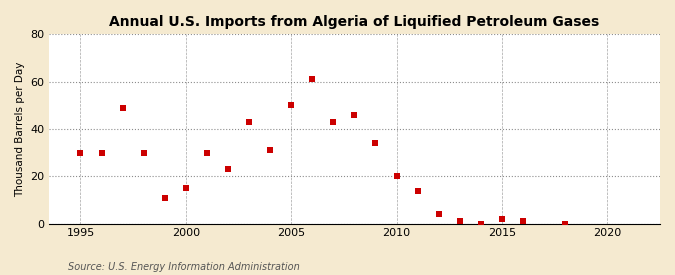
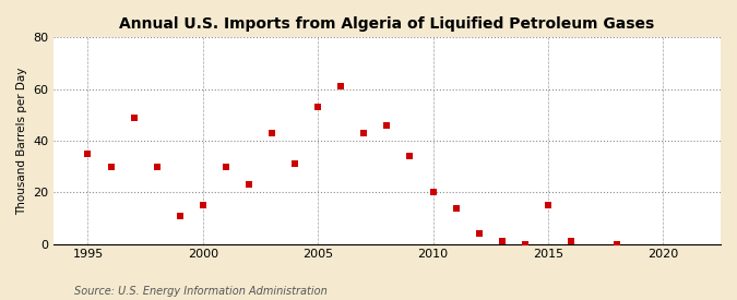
1995: 30 -> 35
2005: 50 -> 53
2015: 2 -> 15
